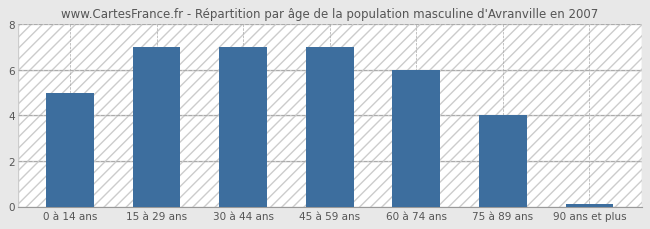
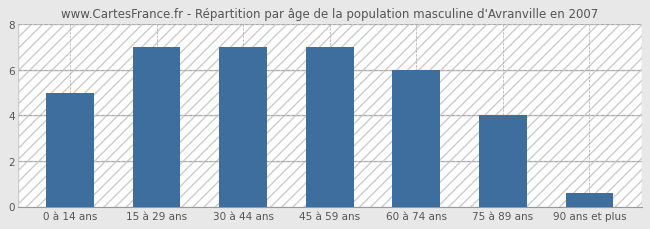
90 ans et plus: 0.1 -> 0.6
